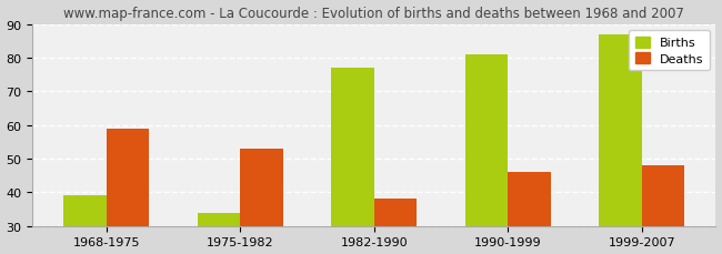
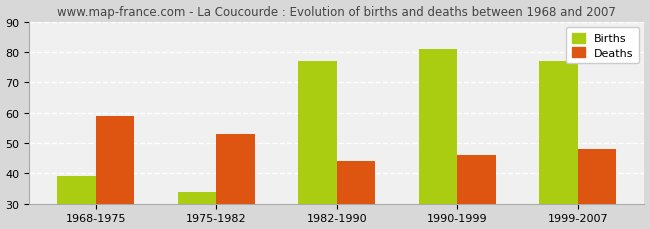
Deaths/1982-1990: 38 -> 44
Births/1999-2007: 87 -> 77
